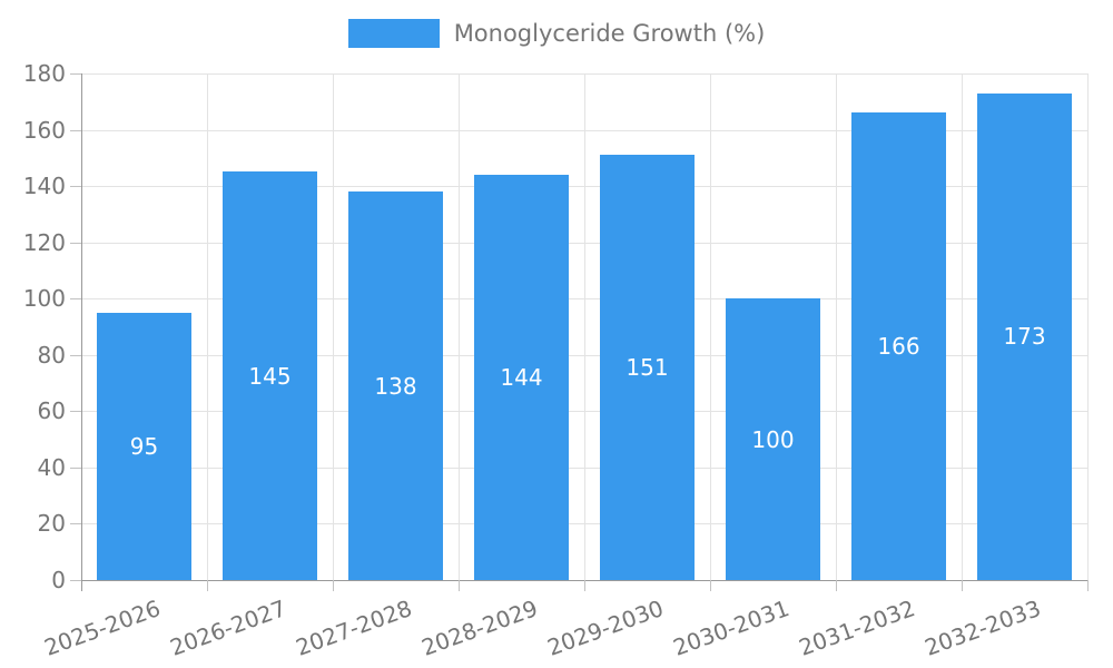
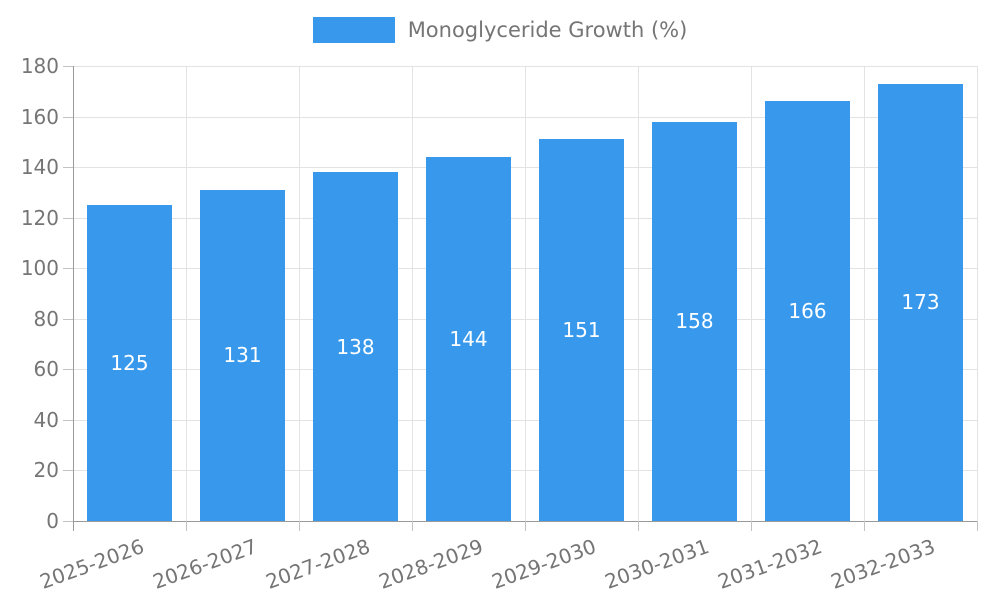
2025-2026: 95 -> 125
2026-2027: 145 -> 131
2030-2031: 100 -> 158
